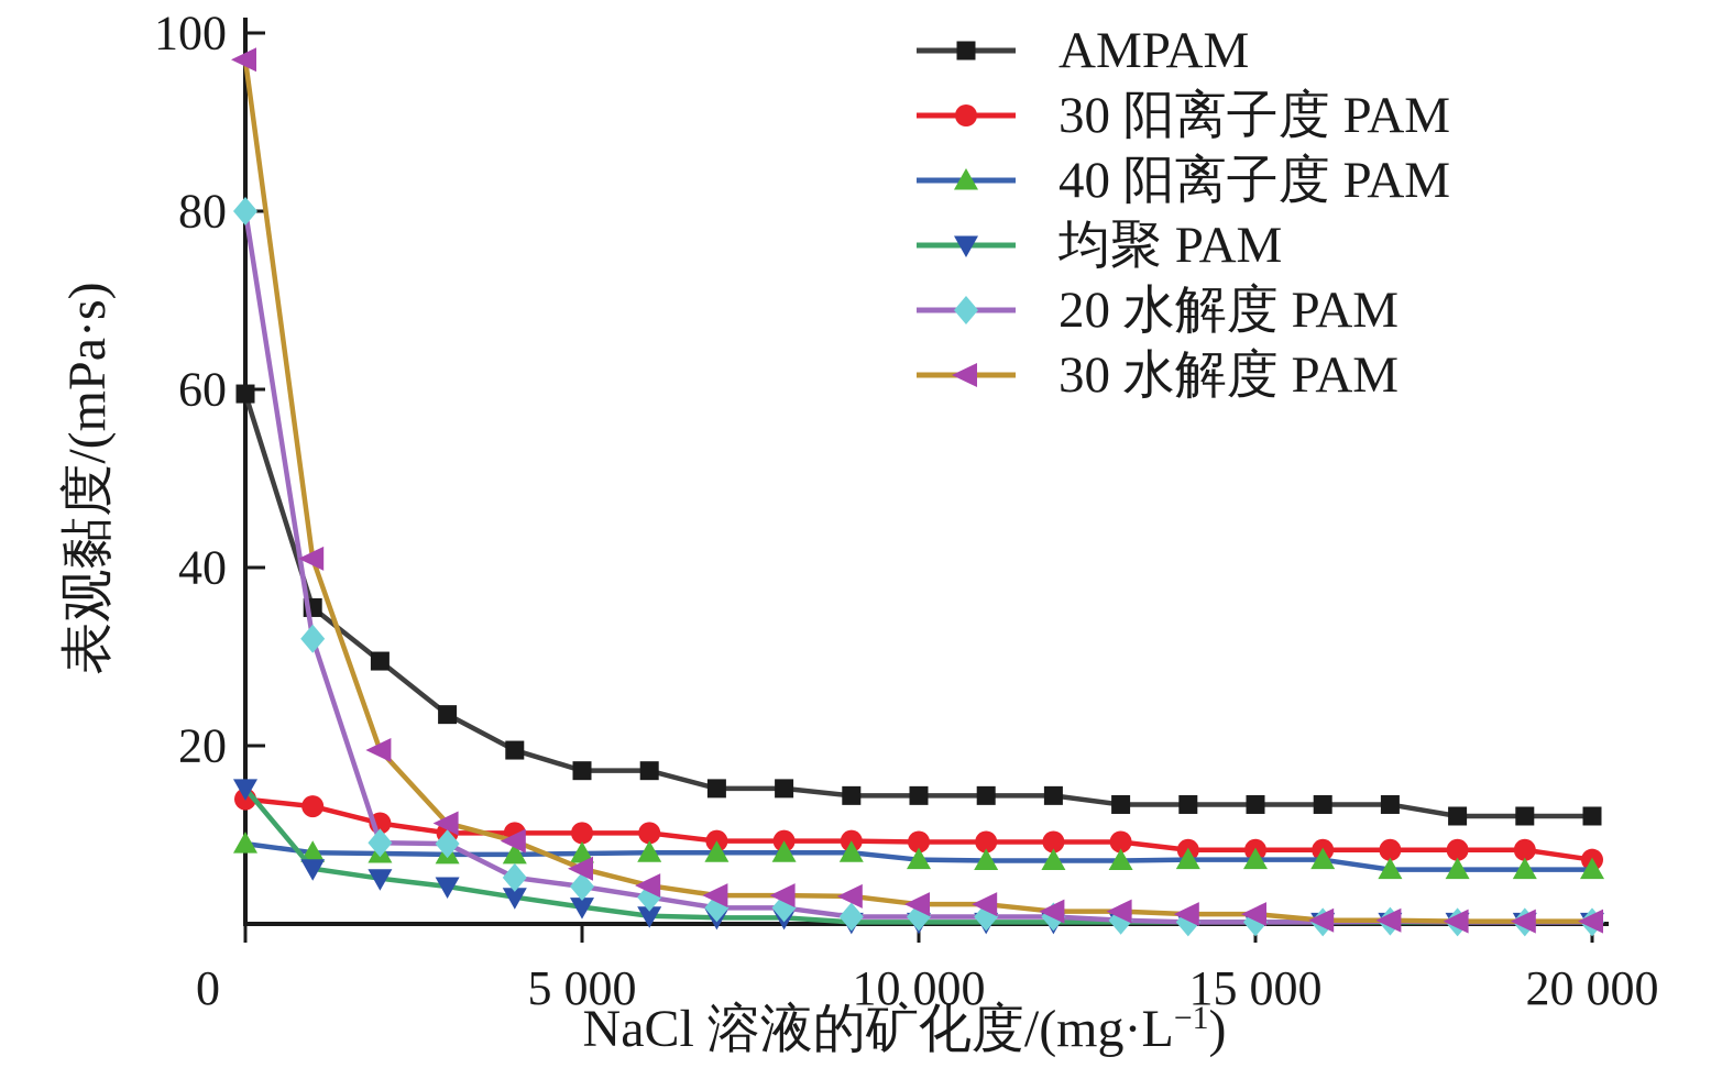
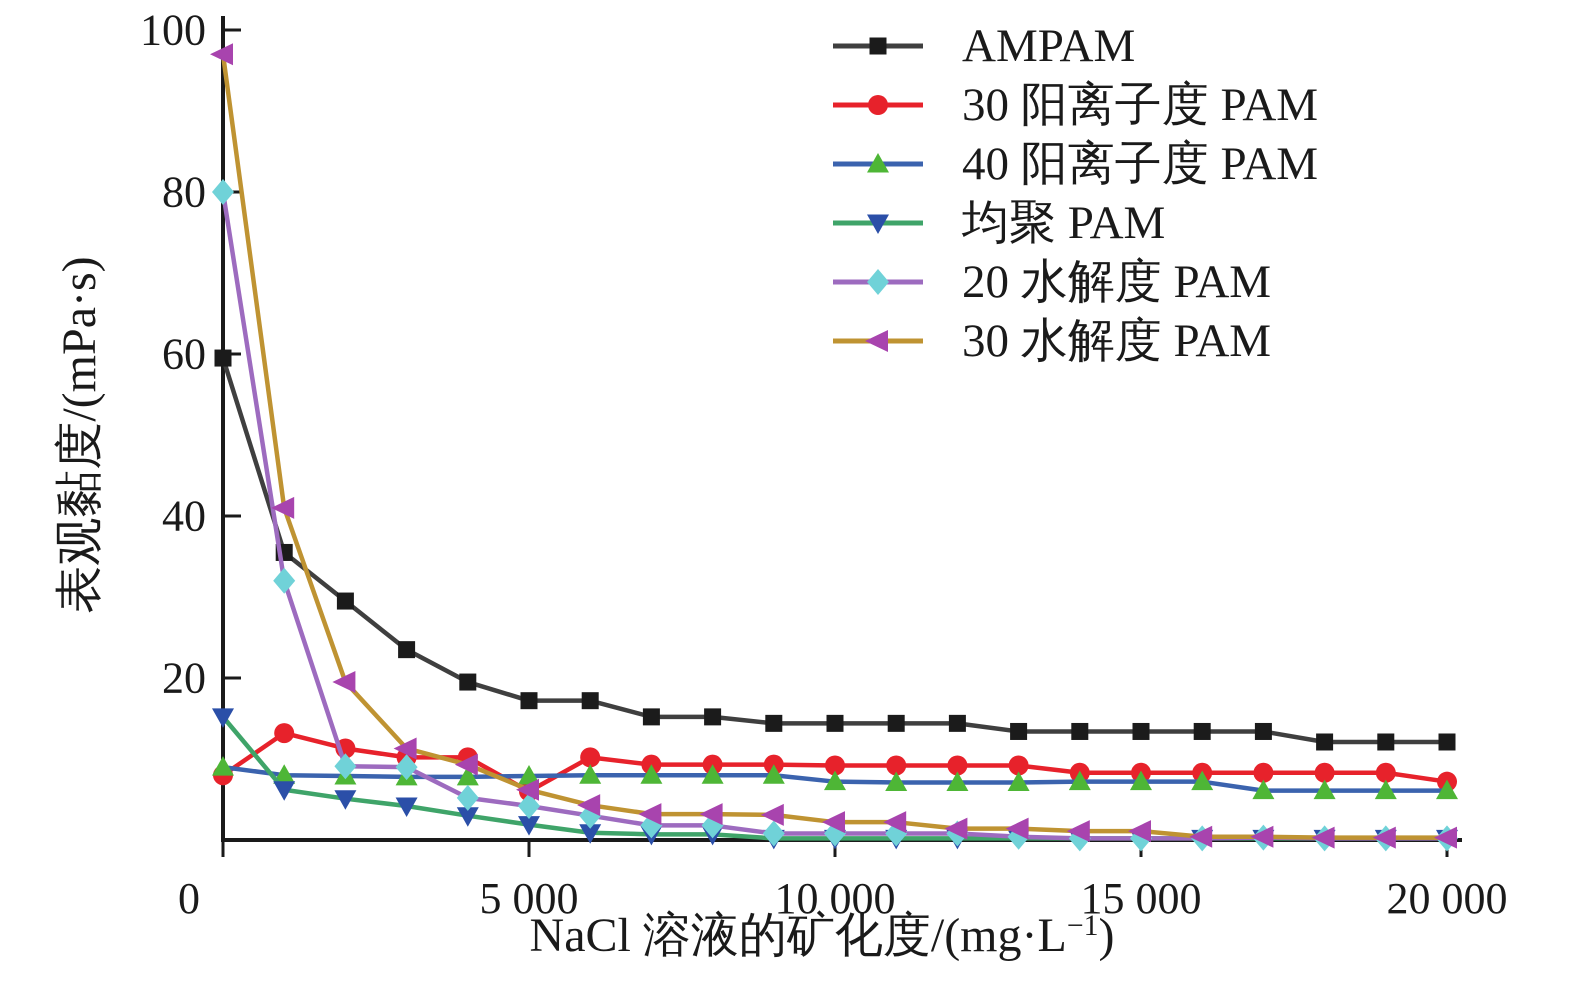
30 阳离子度 PAM/0: 14 -> 8
30 阳离子度 PAM/5000: 10 -> 6
